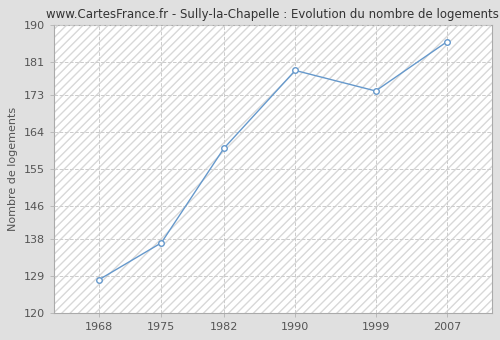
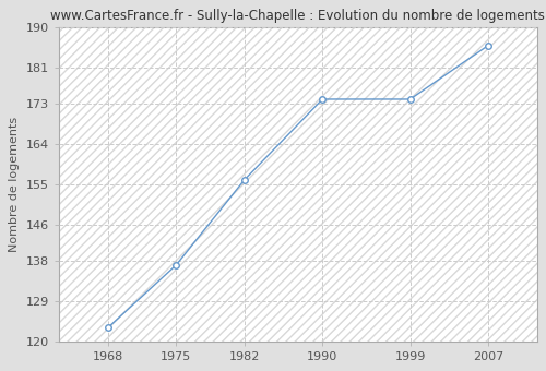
1968: 128 -> 123
1982: 160 -> 156
1990: 179 -> 174
